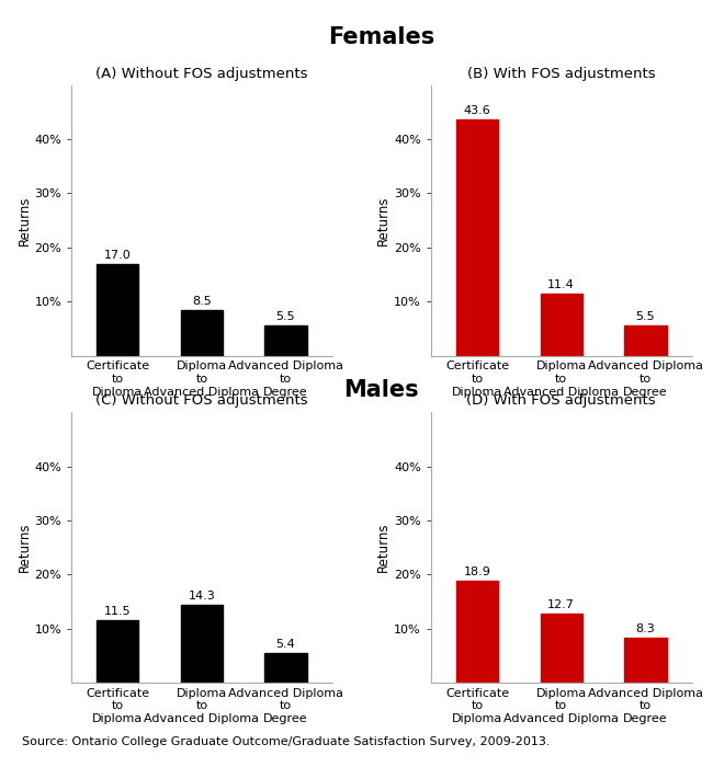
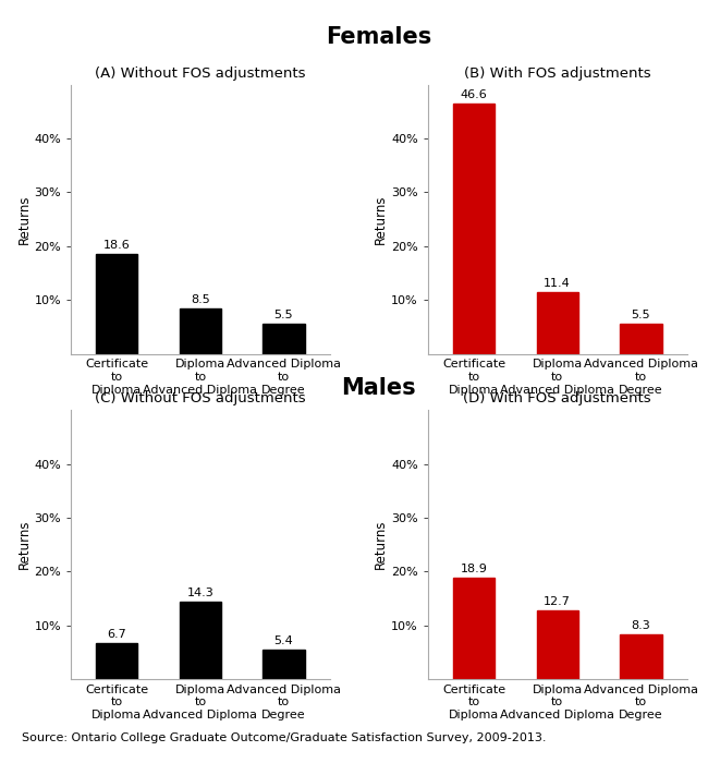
(A) Without FOS adjustments/Certificate to Diploma: 17.0 -> 18.6
(B) With FOS adjustments/Certificate to Diploma: 43.6 -> 46.6
(C) Without FOS adjustments/Certificate to Diploma: 11.5 -> 6.7
